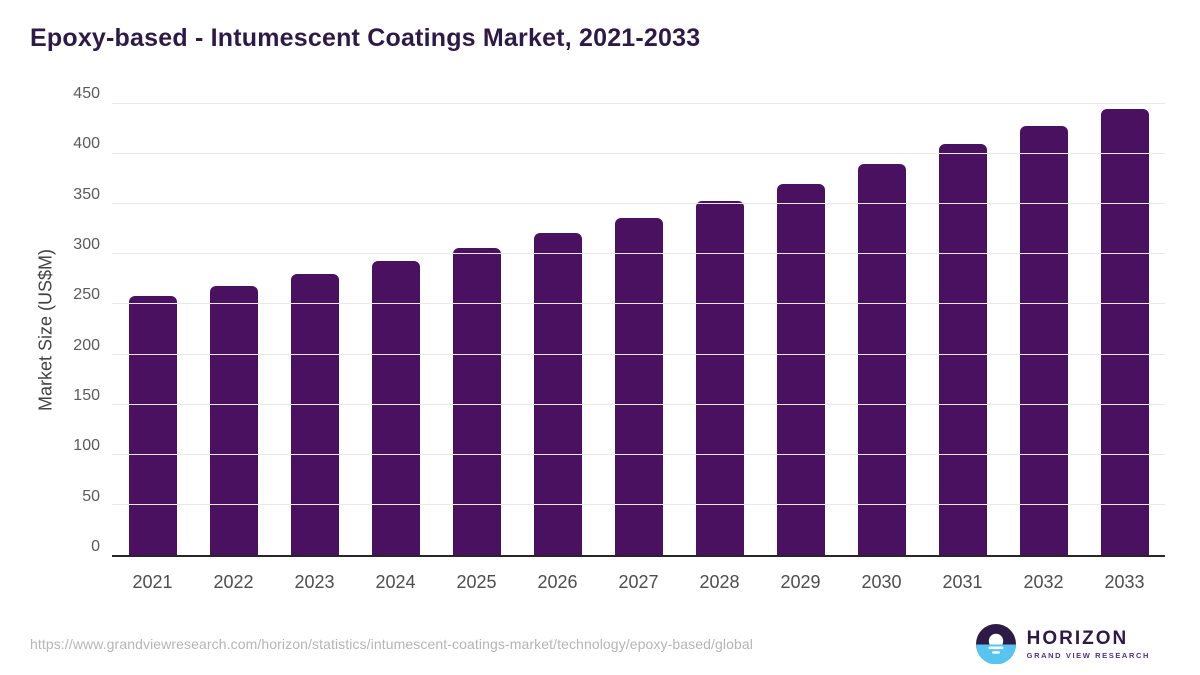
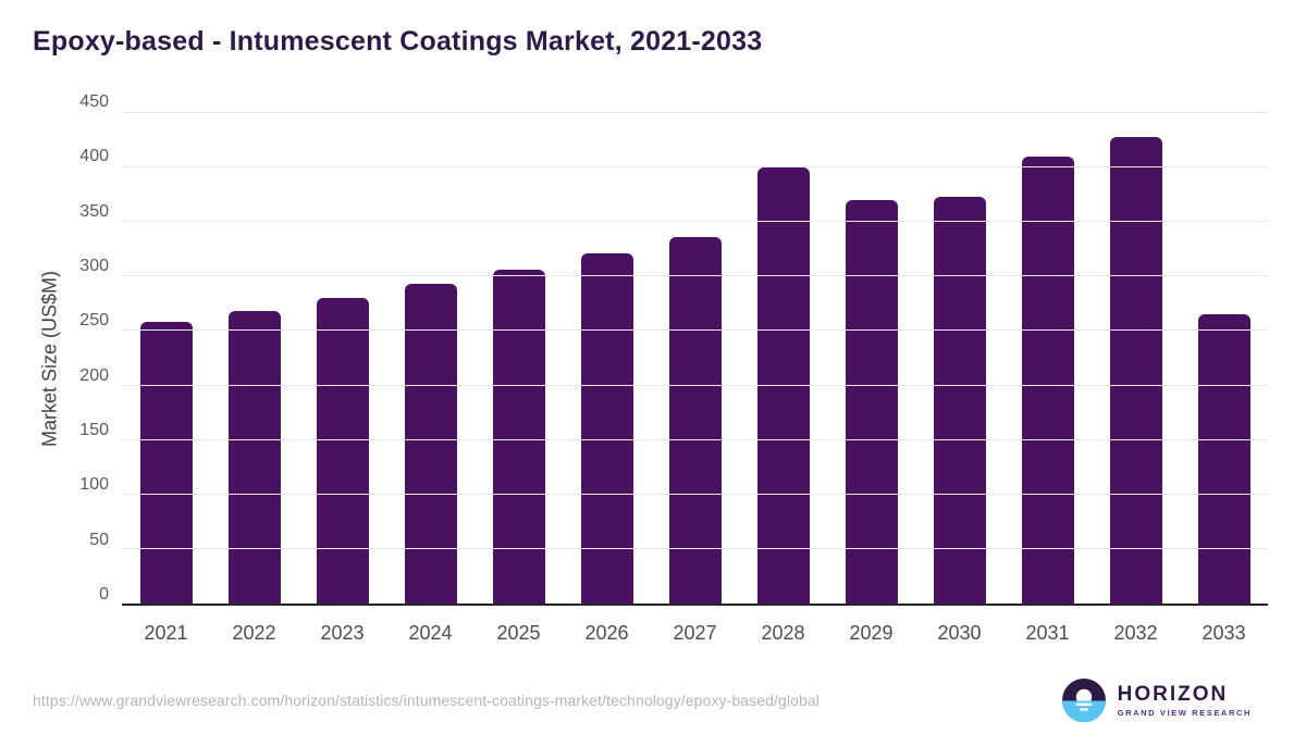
2028: 353 -> 400
2030: 390 -> 373
2033: 445 -> 265
